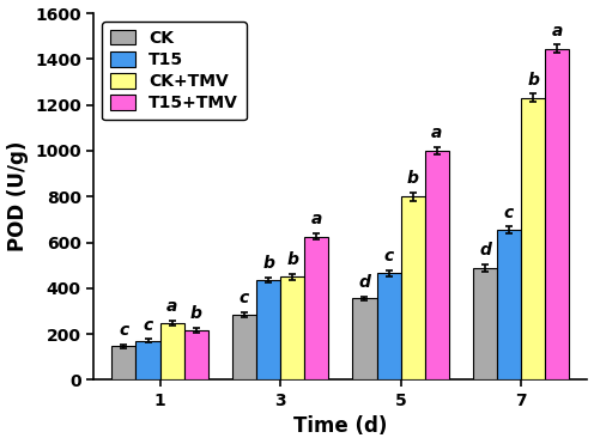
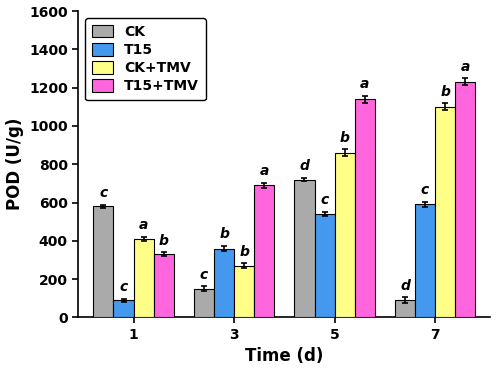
CK/1: 150 -> 580
T15/1: 170 -> 90
CK+TMV/1: 250 -> 410
T15+TMV/1: 220 -> 330
CK/3: 280 -> 150
T15/3: 440 -> 360
CK+TMV/3: 450 -> 270
T15+TMV/3: 620 -> 690
CK/5: 360 -> 720
T15/5: 460 -> 540
CK+TMV/5: 800 -> 860
T15+TMV/5: 1000 -> 1140
CK/7: 490 -> 90
T15/7: 660 -> 590
CK+TMV/7: 1230 -> 1100
T15+TMV/7: 1440 -> 1230
